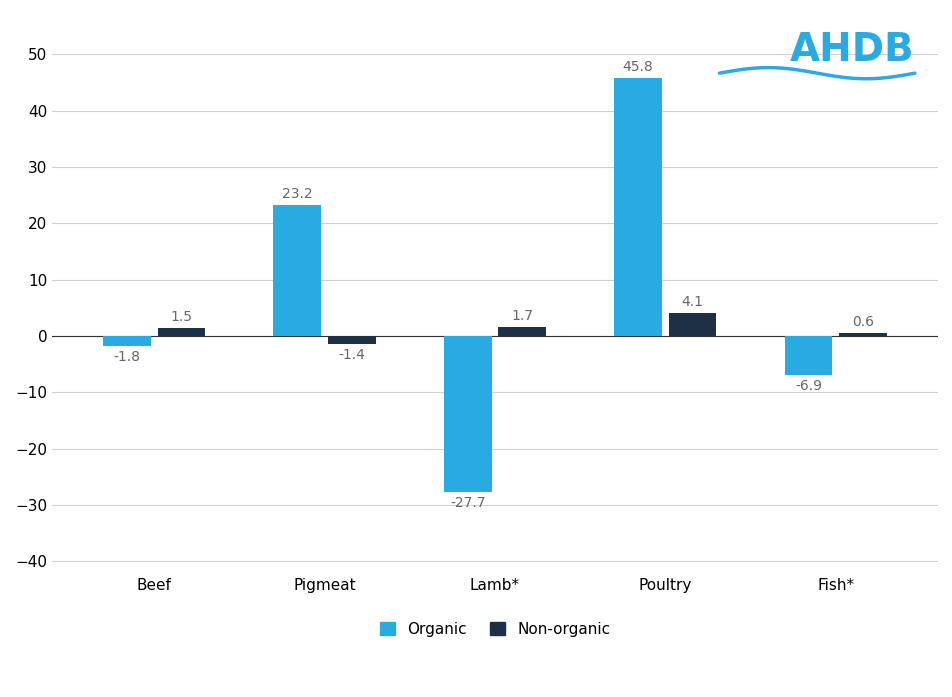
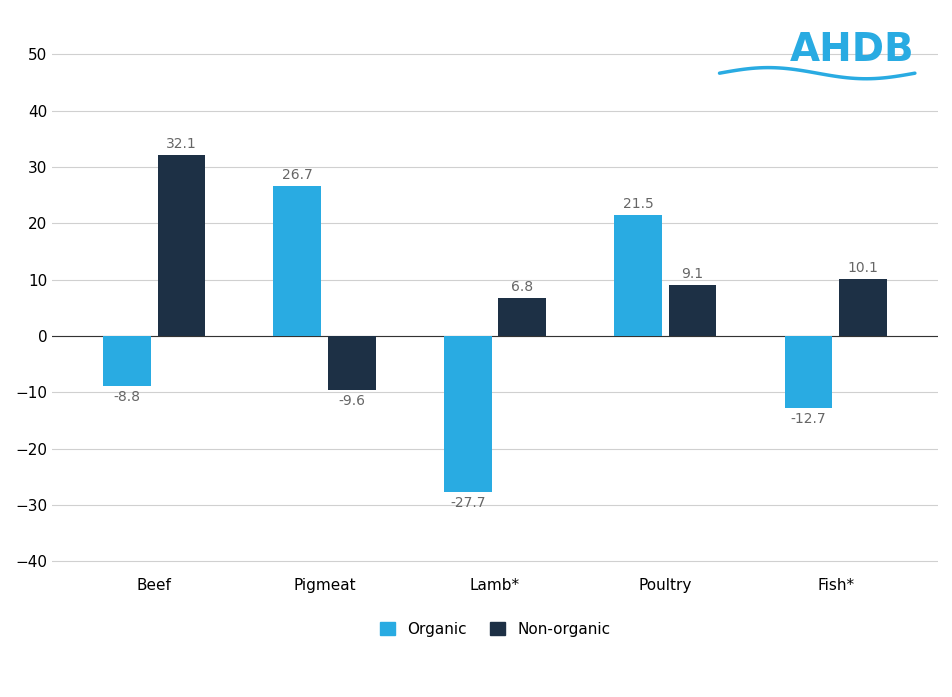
Organic/Beef: -1.8 -> -8.8
Non-organic/Beef: 1.5 -> 32.1
Organic/Pigmeat: 23.2 -> 26.7
Non-organic/Pigmeat: -1.4 -> -9.6
Non-organic/Lamb*: 1.7 -> 6.8
Organic/Poultry: 45.8 -> 21.5
Non-organic/Poultry: 4.1 -> 9.1
Organic/Fish*: -6.9 -> -12.7
Non-organic/Fish*: 0.6 -> 10.1
